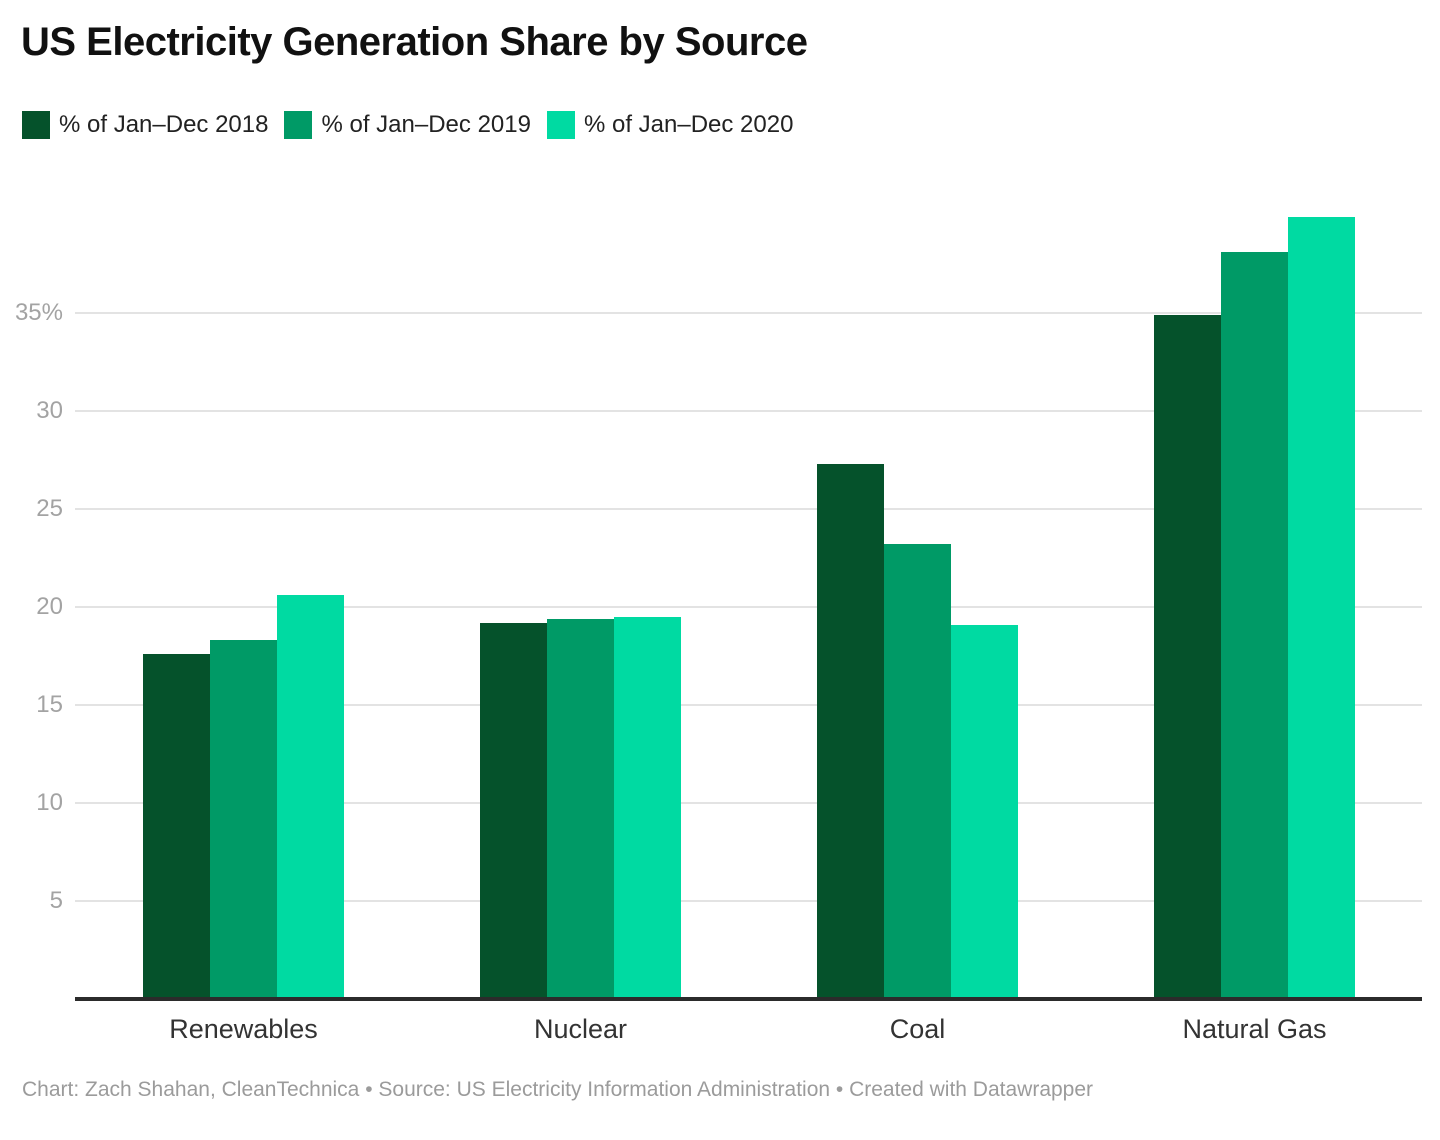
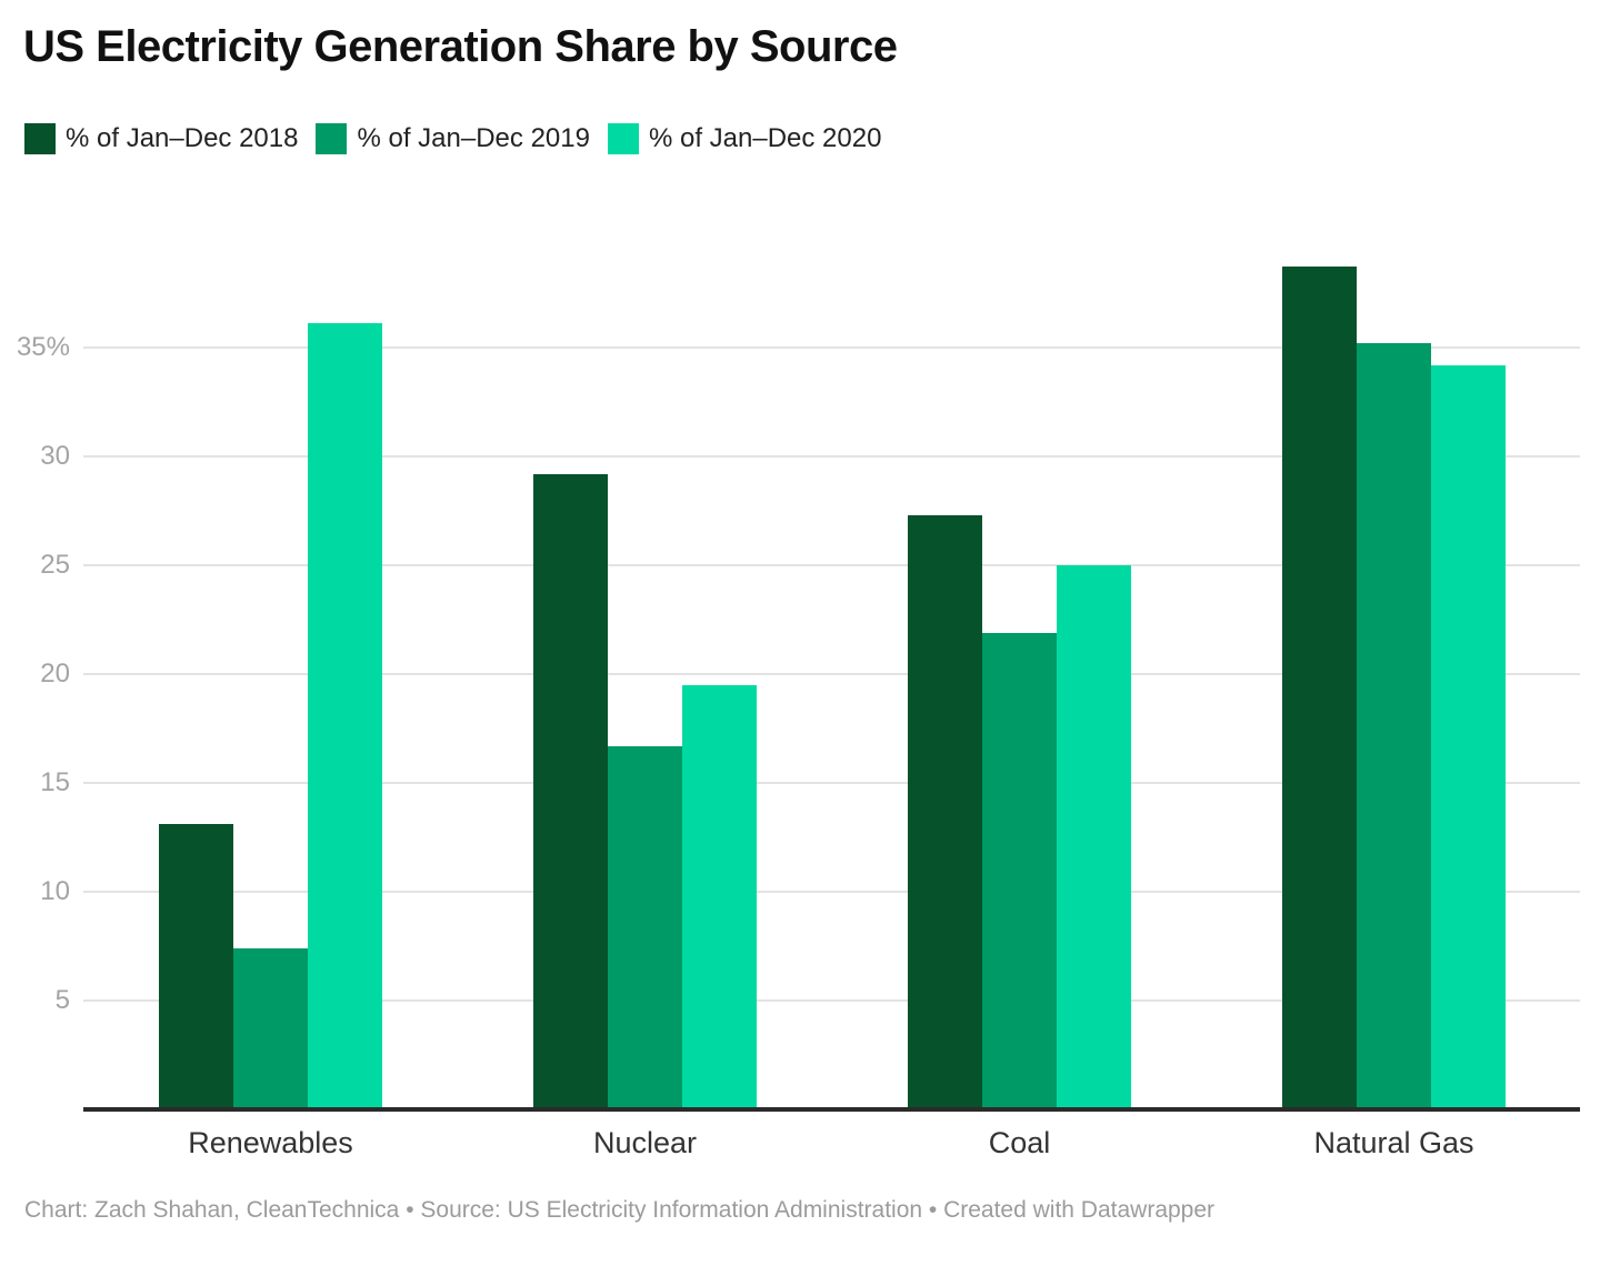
% of Jan–Dec 2018/Renewables: 17.6% -> 13.1%
% of Jan–Dec 2019/Renewables: 18.3% -> 7.4%
% of Jan–Dec 2020/Renewables: 20.6% -> 36.1%
% of Jan–Dec 2018/Nuclear: 19.2% -> 29.2%
% of Jan–Dec 2019/Nuclear: 19.4% -> 16.7%
% of Jan–Dec 2019/Coal: 23.2% -> 21.9%
% of Jan–Dec 2020/Coal: 19.1% -> 25.0%
% of Jan–Dec 2018/Natural Gas: 34.9% -> 38.7%
% of Jan–Dec 2019/Natural Gas: 38.1% -> 35.2%
% of Jan–Dec 2020/Natural Gas: 39.9% -> 34.2%
